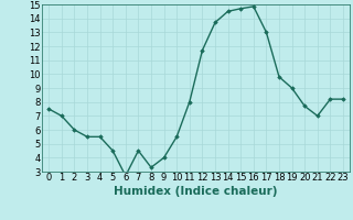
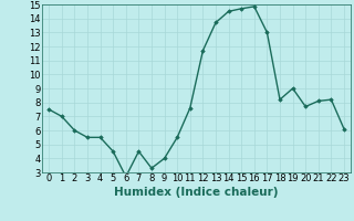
11: 8.0 -> 7.6
18: 9.8 -> 8.2
21: 7.0 -> 8.1
23: 8.2 -> 6.1
